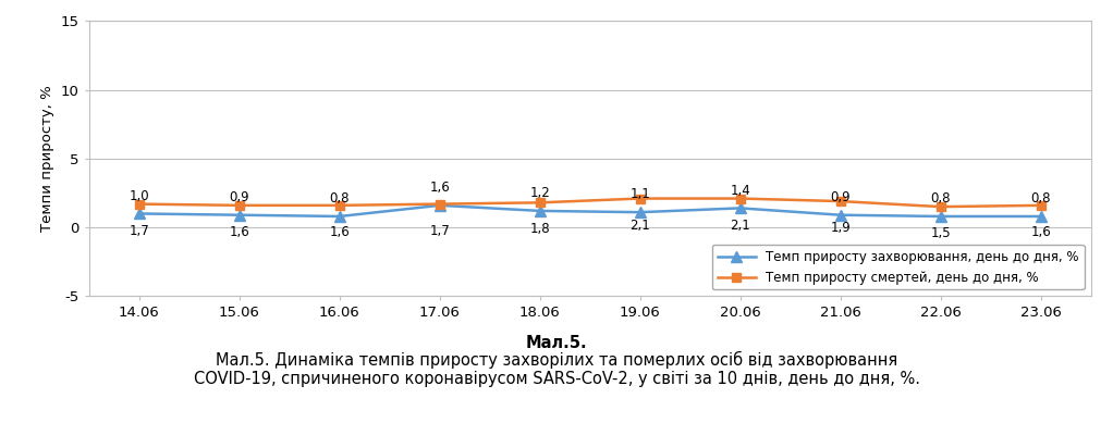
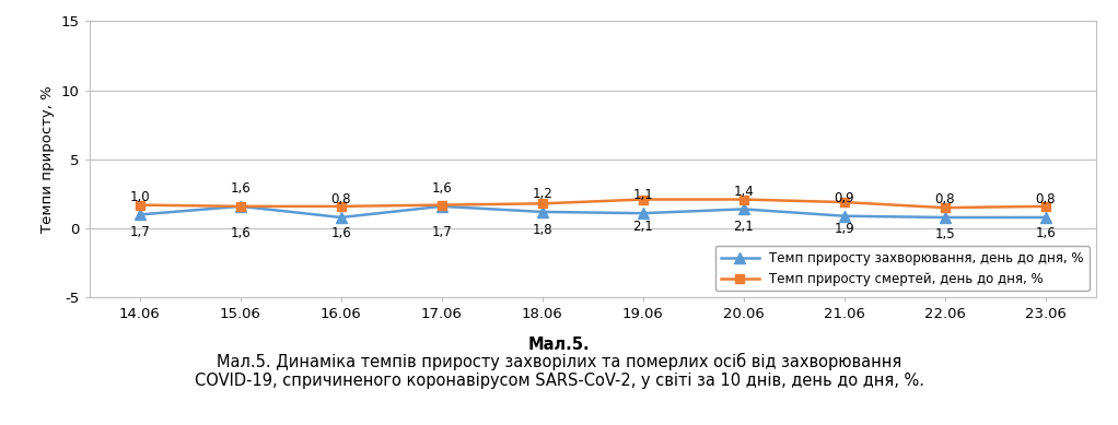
Темп приросту захворювання, день до дня, %/15.06: 0,9 -> 1,6
